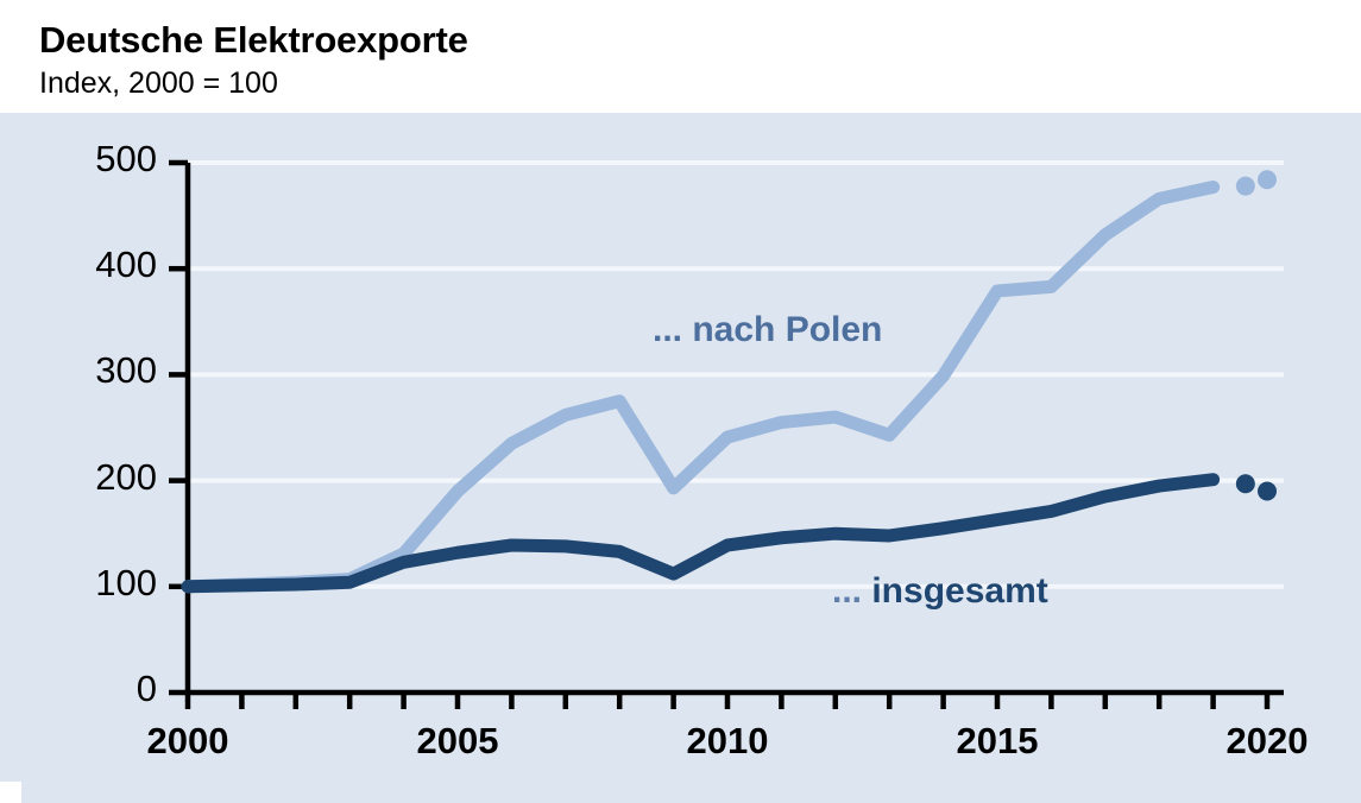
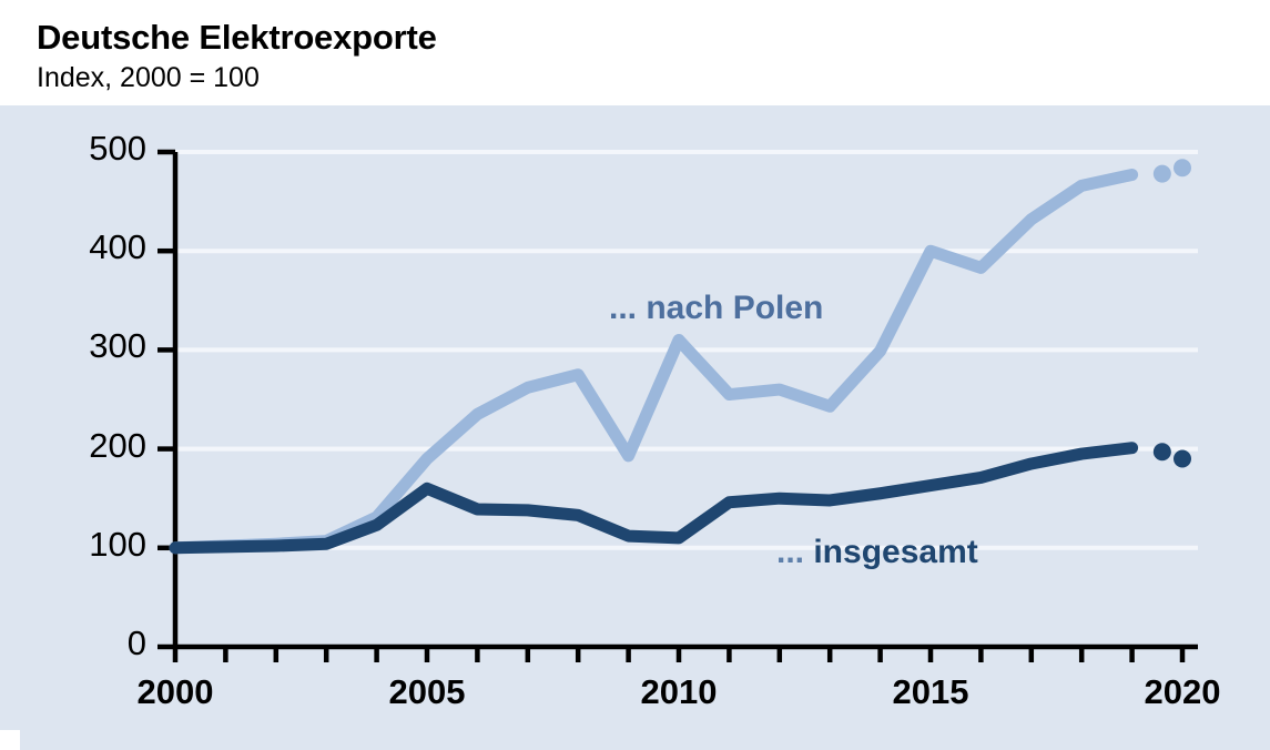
... insgesamt/2005: 130 -> 160
... nach Polen/2010: 240 -> 310
... insgesamt/2010: 140 -> 110
... nach Polen/2015: 380 -> 400
